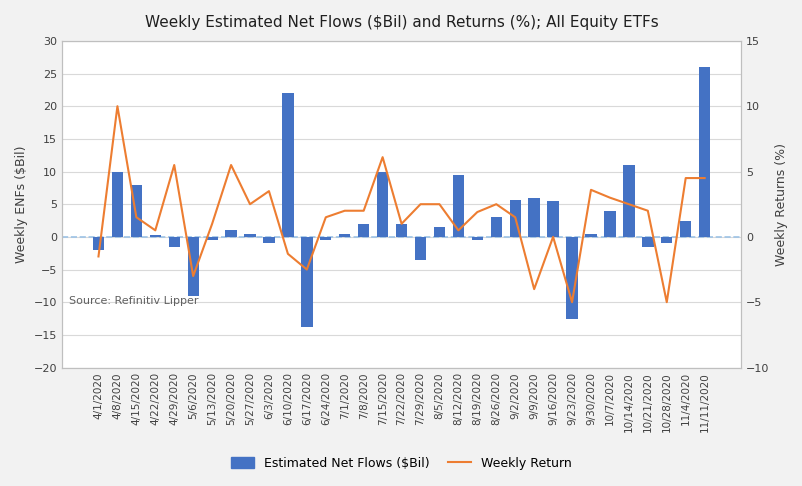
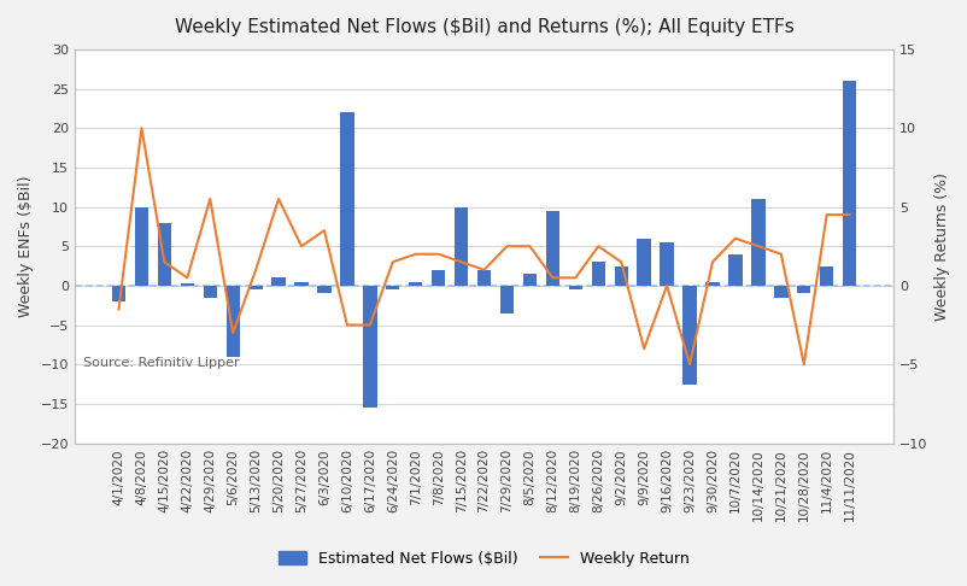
Weekly Return/6/10/2020: -1.3 -> -2.5
Estimated Net Flows ($Bil)/6/17/2020: -13.8 -> -15.5
Weekly Return/7/15/2020: 6.1 -> 1.5
Weekly Return/8/19/2020: 1.9 -> 0.5
Estimated Net Flows ($Bil)/9/2/2020: 5.6 -> 2.5
Weekly Return/9/30/2020: 3.6 -> 1.5
